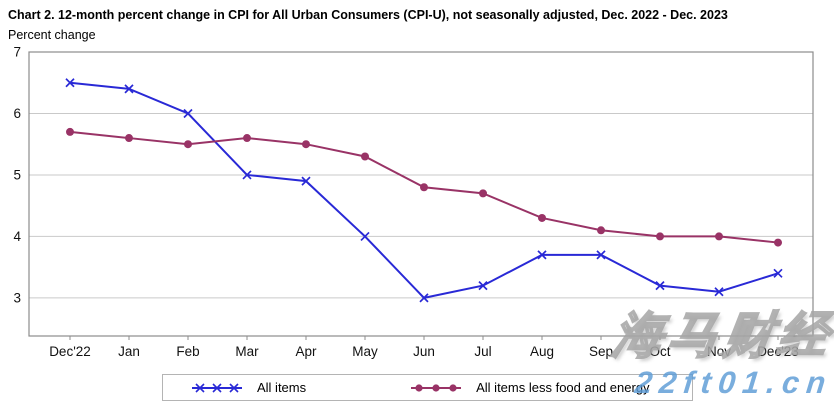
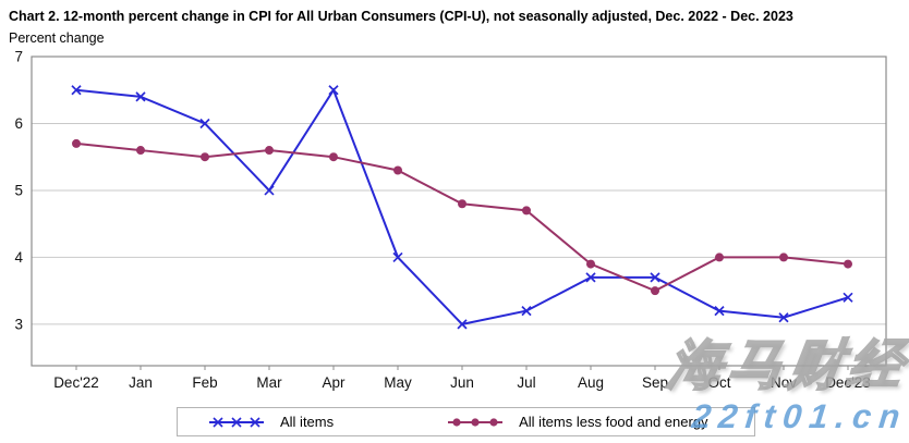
All items/Apr: 4.9 -> 6.5
All items less food and energy/Aug: 4.3 -> 3.9
All items less food and energy/Sep: 4.1 -> 3.5
